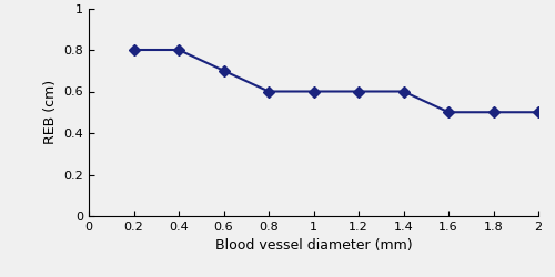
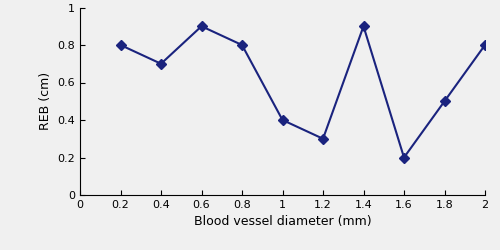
0.4: 0.8 -> 0.7
0.6: 0.7 -> 0.9
0.8: 0.6 -> 0.8
1: 0.6 -> 0.4
1.2: 0.6 -> 0.3
1.4: 0.6 -> 0.9
1.6: 0.5 -> 0.2
2: 0.5 -> 0.8
